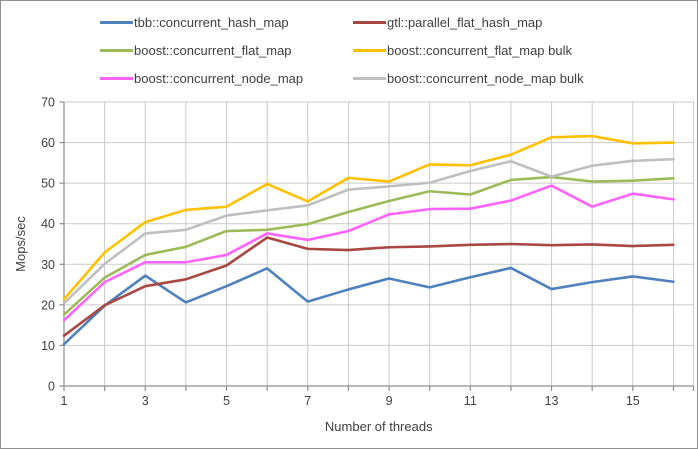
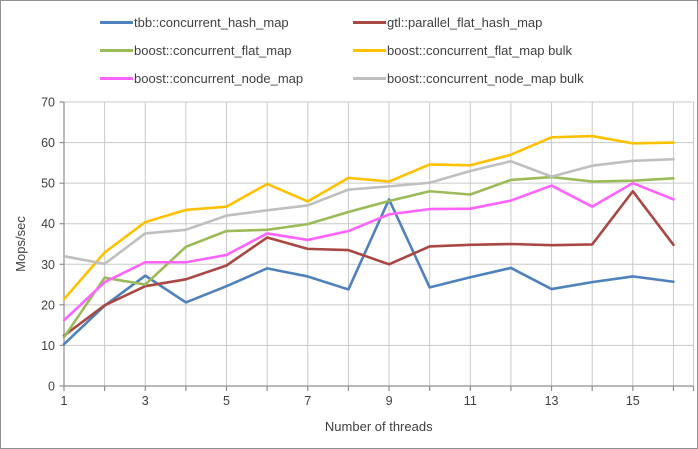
boost::concurrent_flat_map/1: 18 -> 12
boost::concurrent_node_map bulk/1: 20 -> 32
boost::concurrent_flat_map/3: 32 -> 25
tbb::concurrent_hash_map/7: 21 -> 27
tbb::concurrent_hash_map/9: 26 -> 46
gtl::parallel_flat_hash_map/9: 34 -> 30
gtl::parallel_flat_hash_map/15: 34 -> 48
boost::concurrent_node_map/15: 47 -> 50
